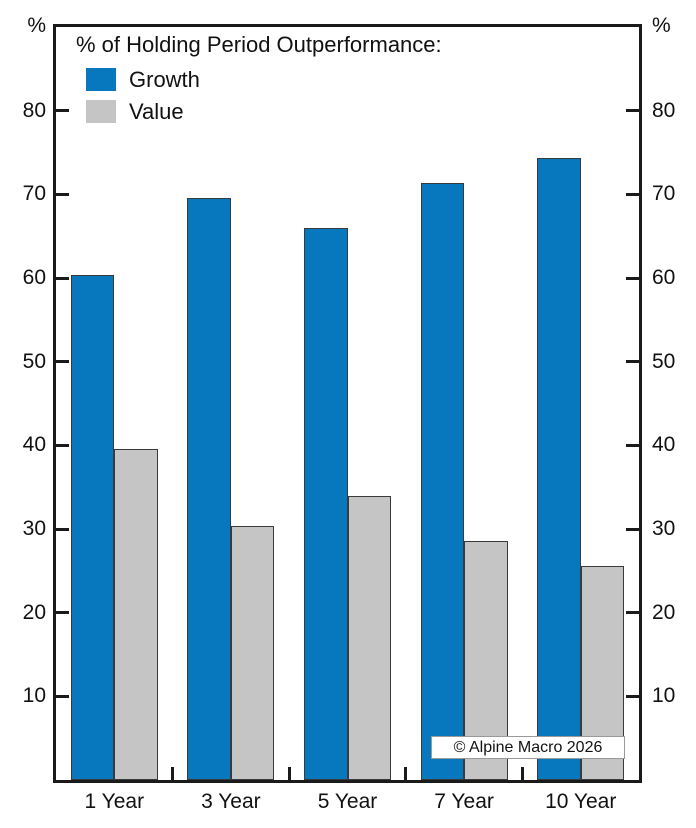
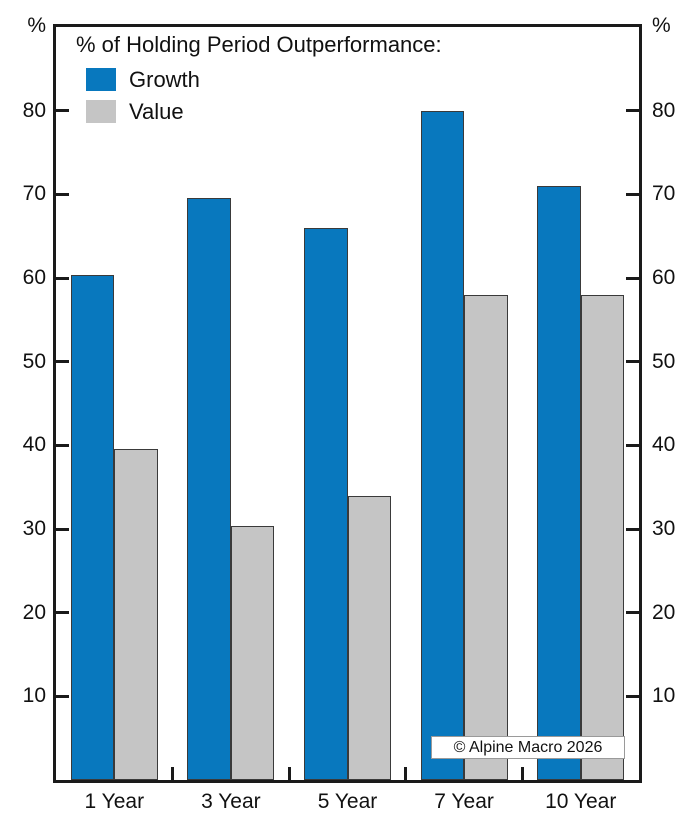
Growth/7 Year: 71 -> 80
Value/7 Year: 29 -> 58
Growth/10 Year: 74 -> 71
Value/10 Year: 26 -> 58
